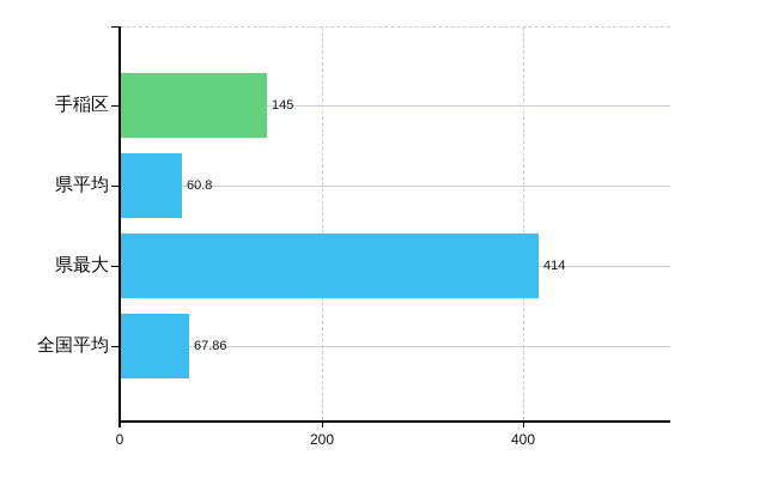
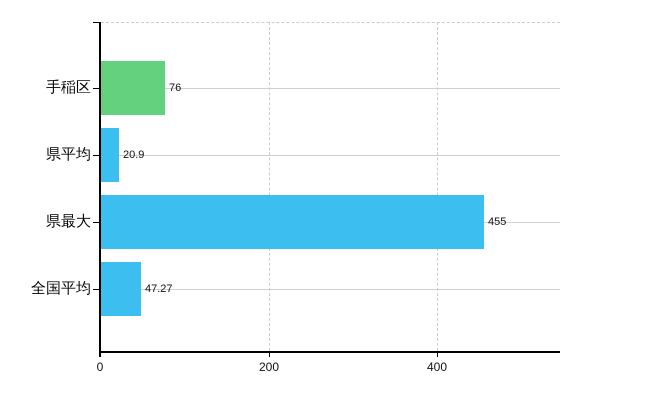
手稲区: 145 -> 76
県平均: 60.8 -> 20.9
県最大: 414 -> 455
全国平均: 67.86 -> 47.27
